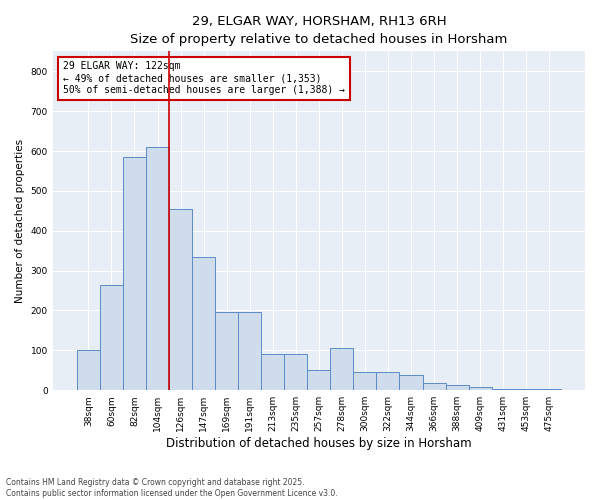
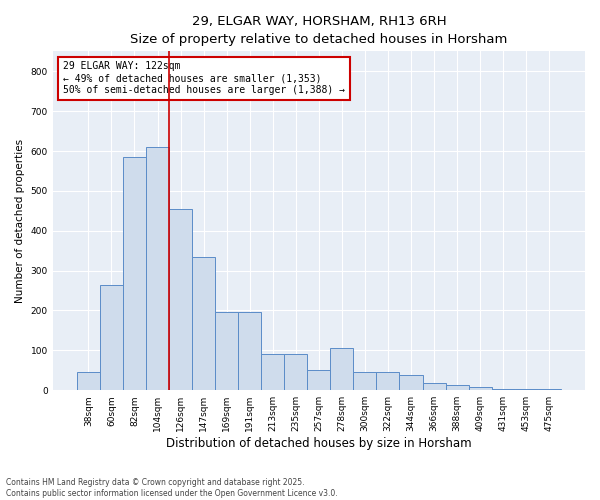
38sqm: 100 -> 45
